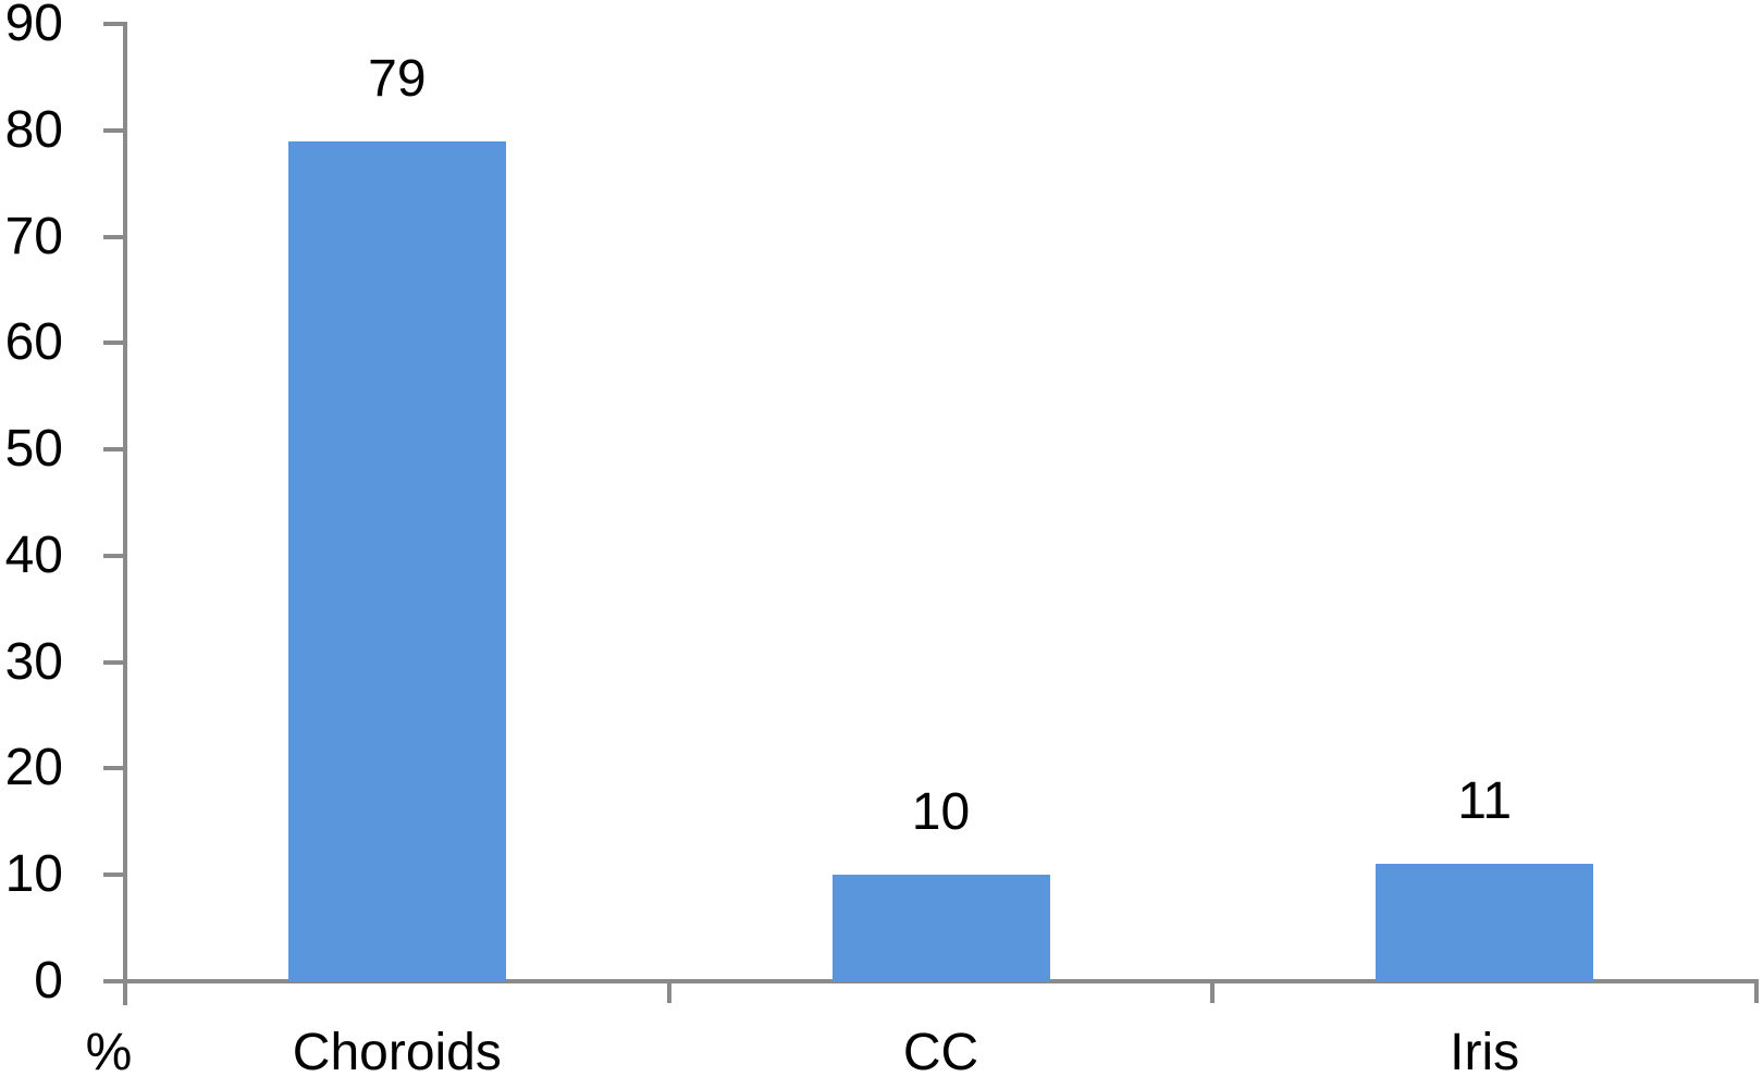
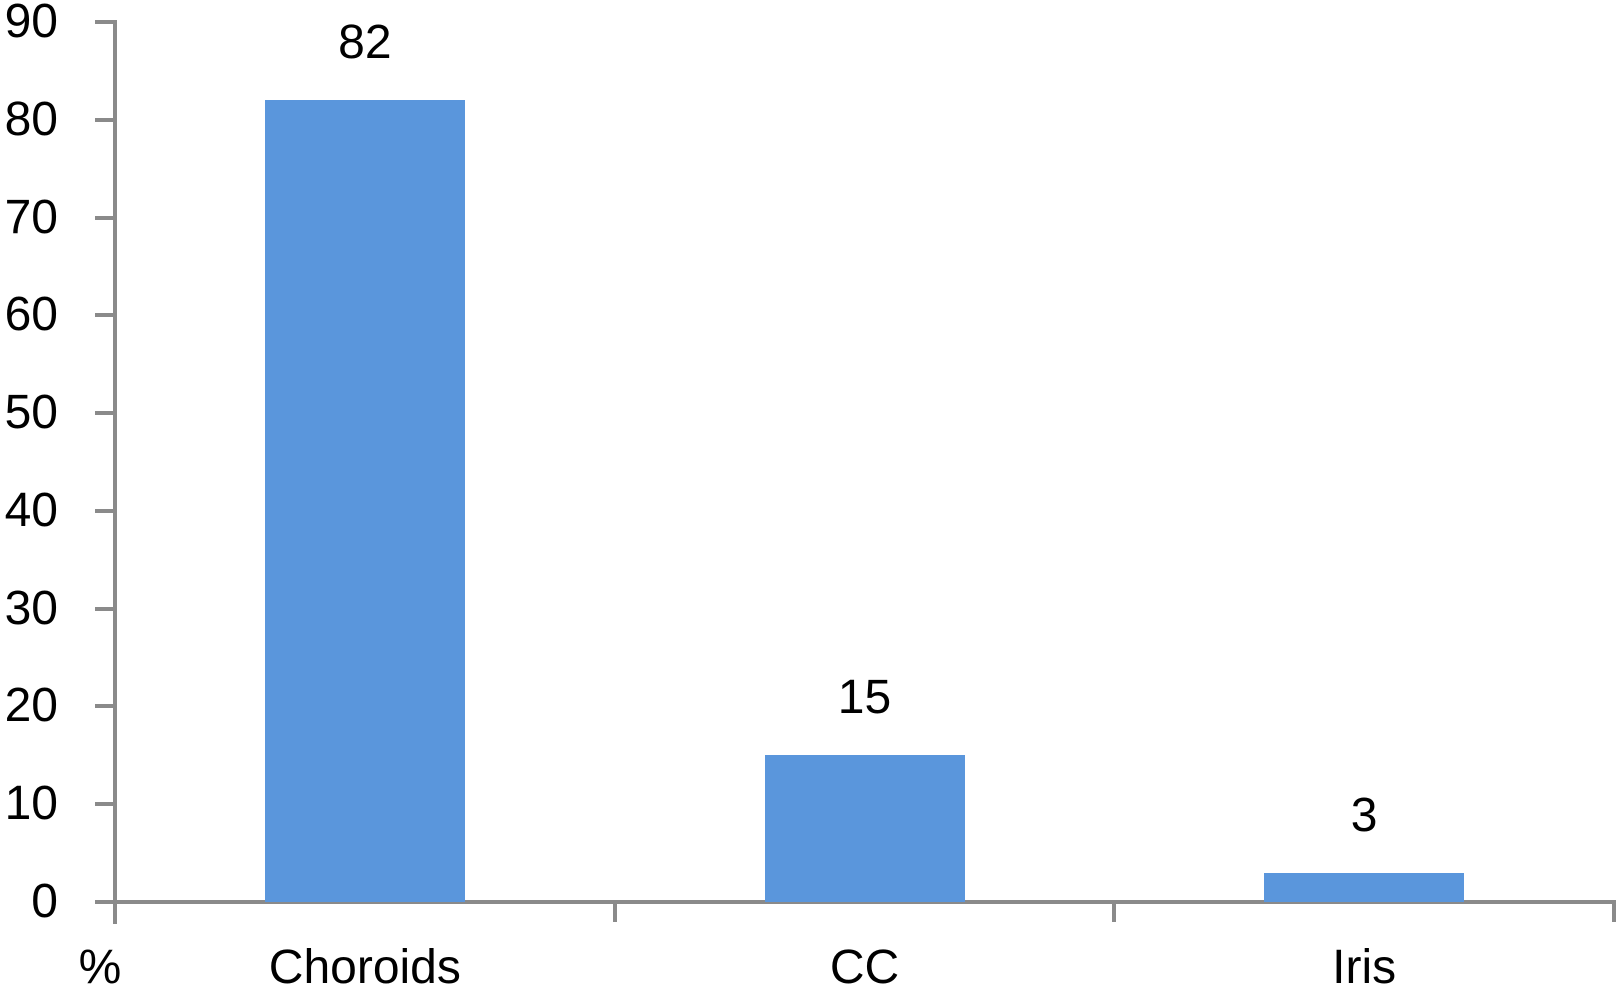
Choroids: 79 -> 82
CC: 10 -> 15
Iris: 11 -> 3
